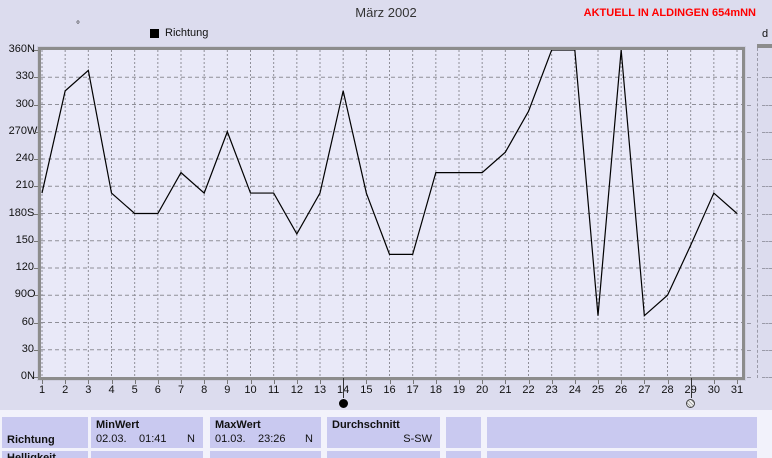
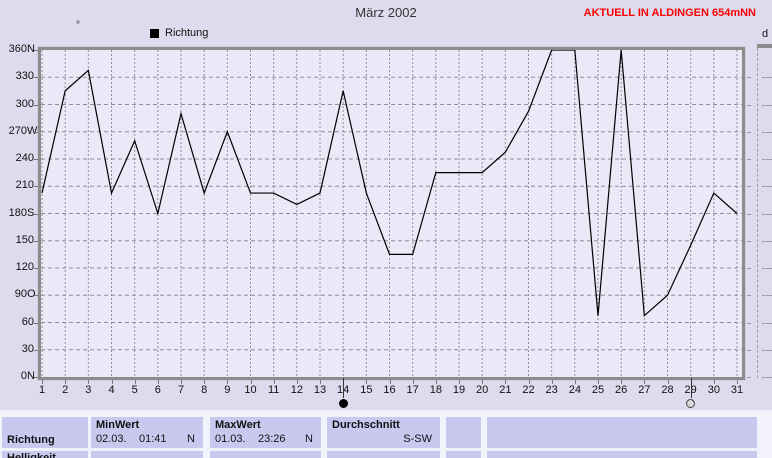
5: 180 -> 260
7: 220 -> 290
12: 160 -> 190
